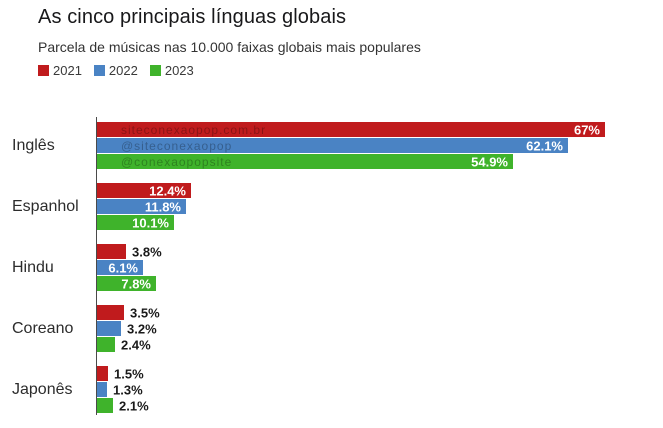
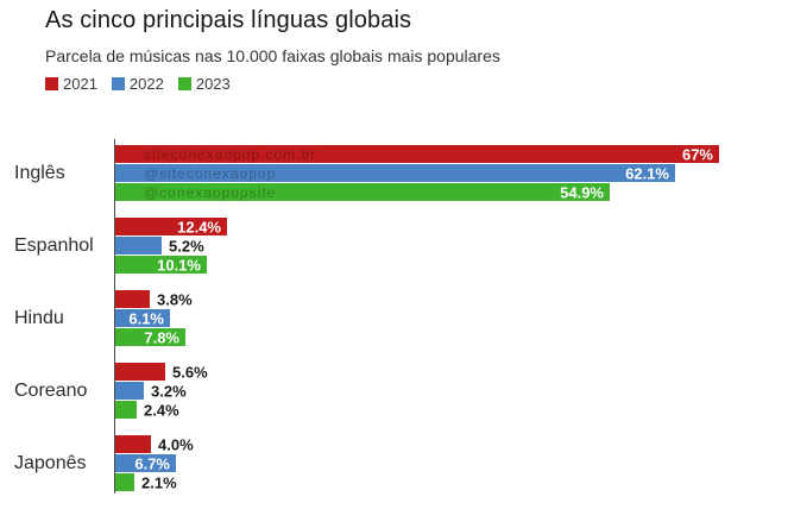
2022/Espanhol: 11.8% -> 5.2%
2021/Coreano: 3.5% -> 5.6%
2021/Japonês: 1.5% -> 4.0%
2022/Japonês: 1.3% -> 6.7%
